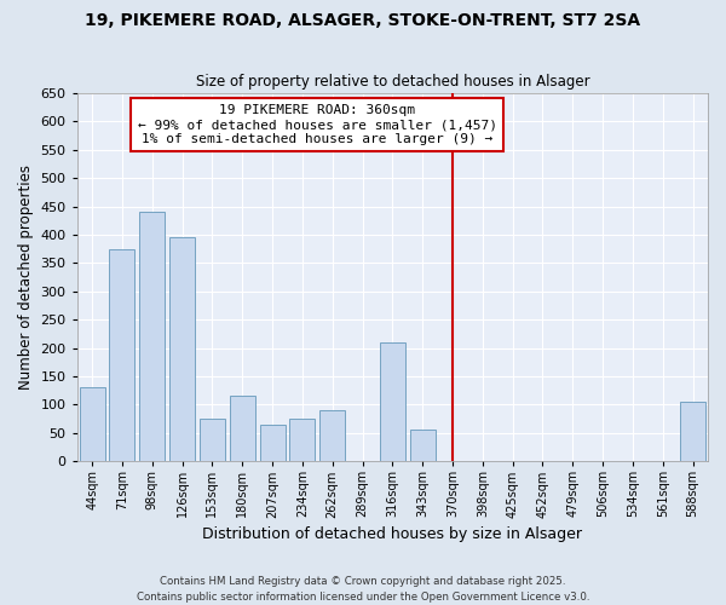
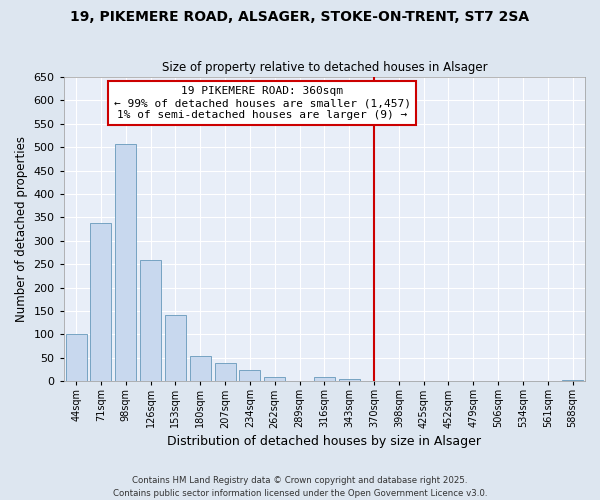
44sqm: 130 -> 100
71sqm: 375 -> 338
98sqm: 440 -> 507
126sqm: 395 -> 258
153sqm: 75 -> 142
180sqm: 115 -> 53
207sqm: 65 -> 38
234sqm: 75 -> 25
262sqm: 90 -> 8
316sqm: 210 -> 10
343sqm: 55 -> 5
588sqm: 105 -> 3
